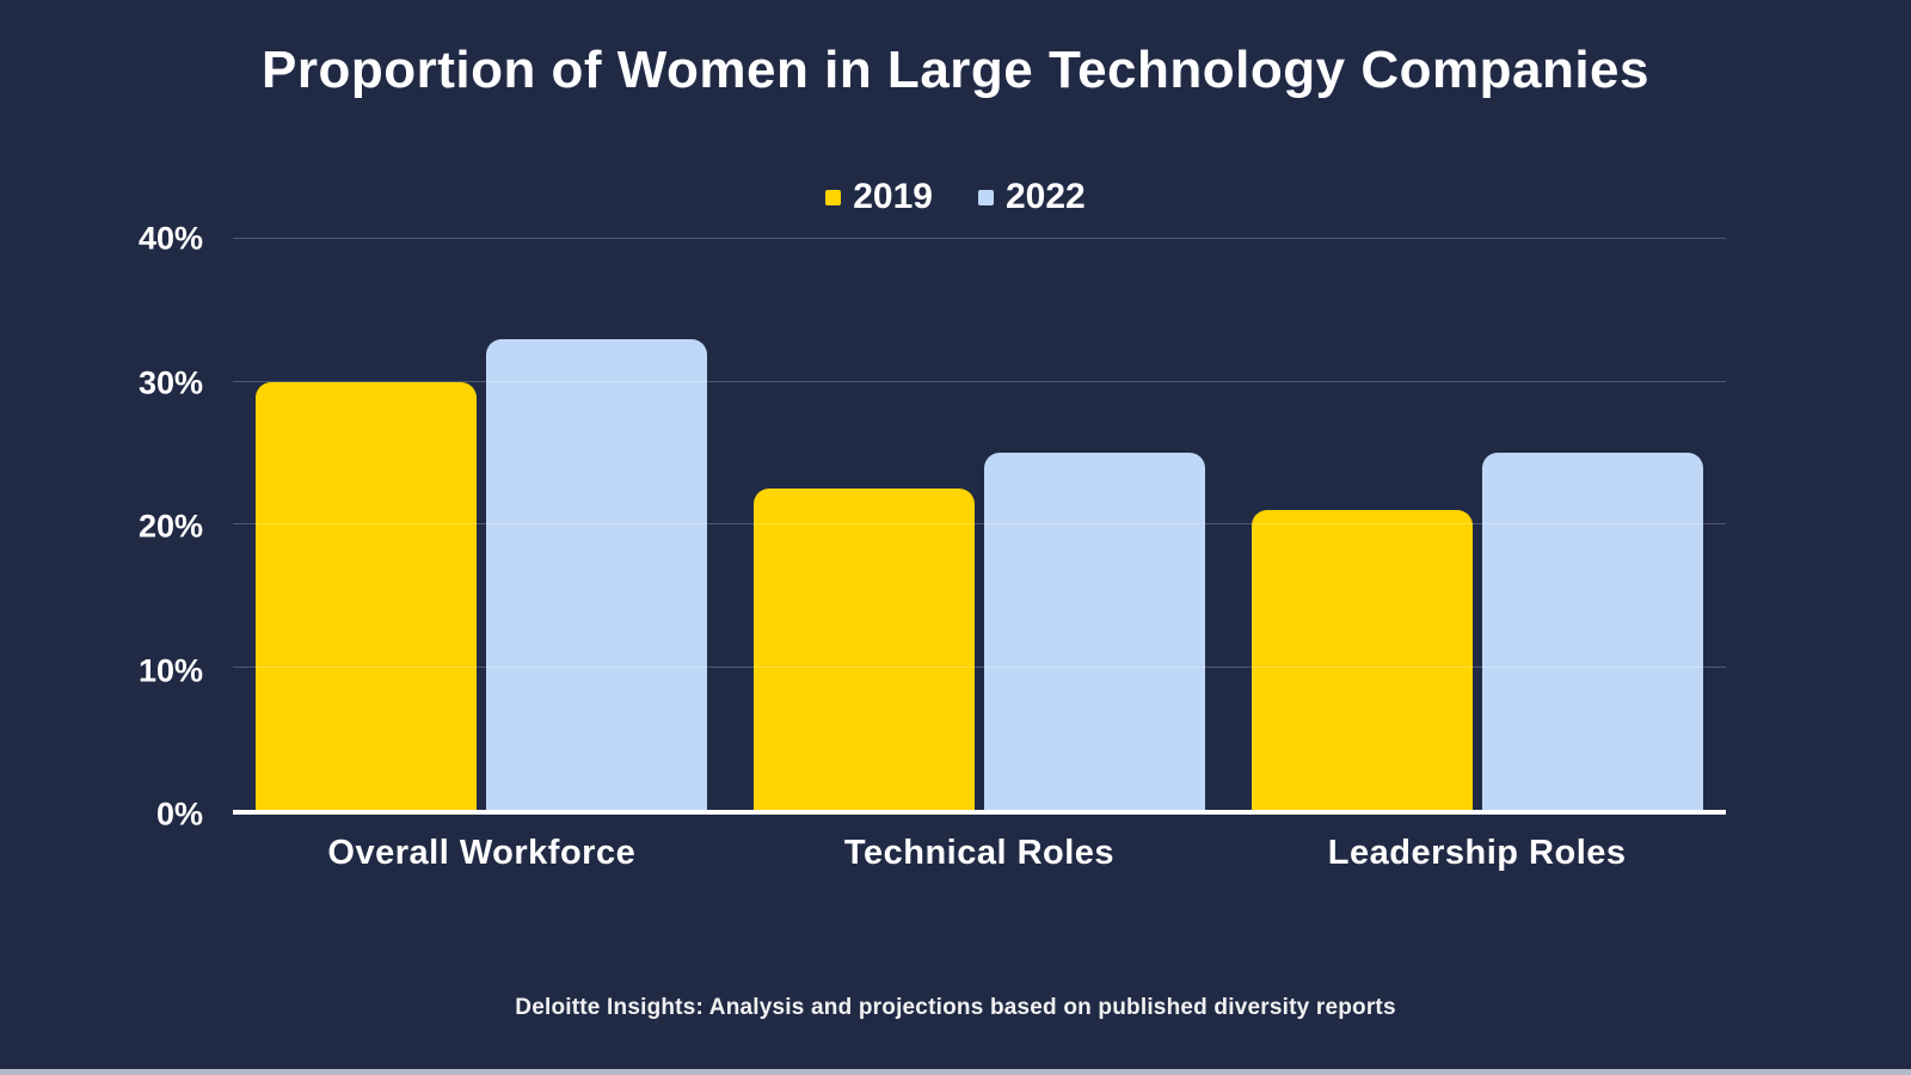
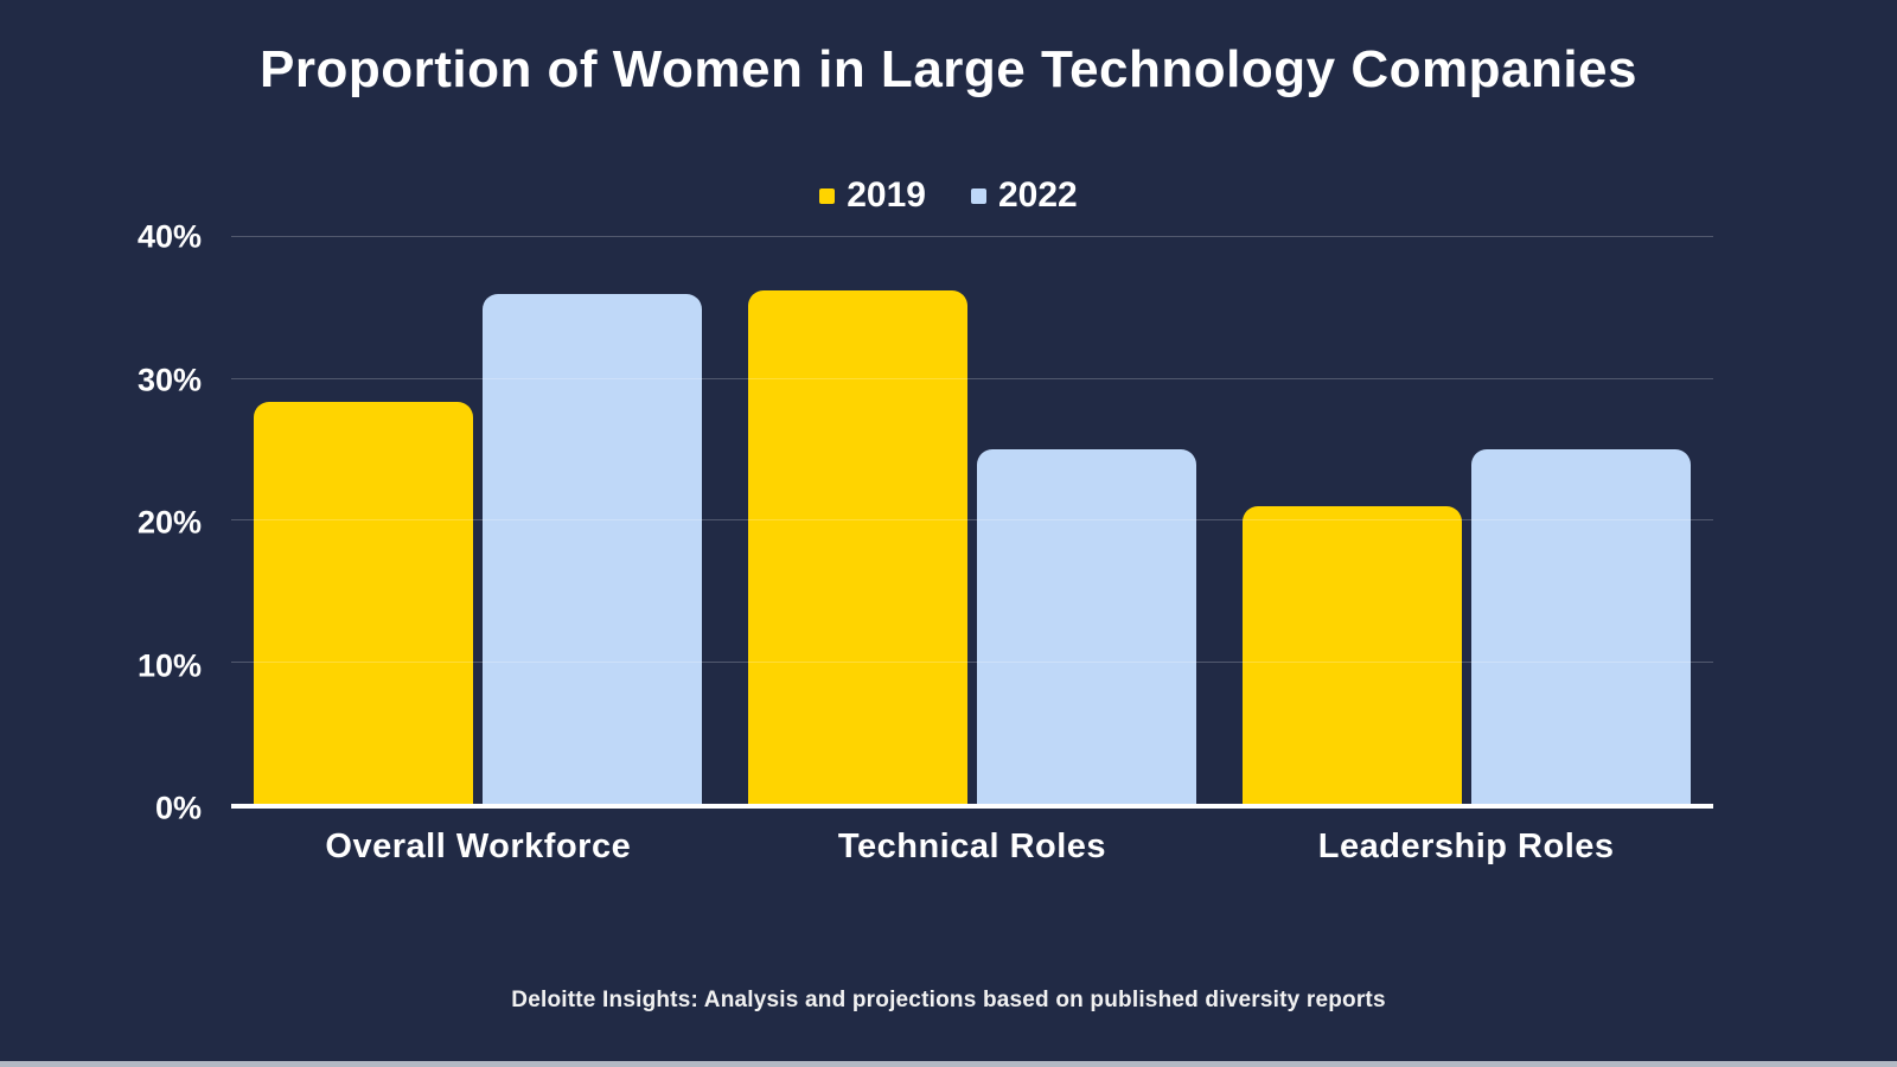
2019/Overall Workforce: 30.0% -> 28.4%
2022/Overall Workforce: 33% -> 36%
2019/Technical Roles: 22.5% -> 36.2%
